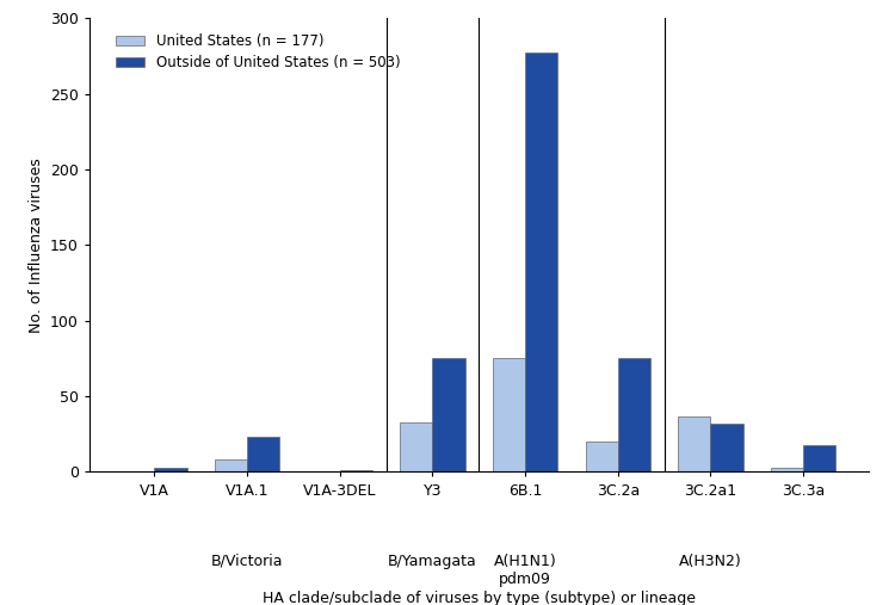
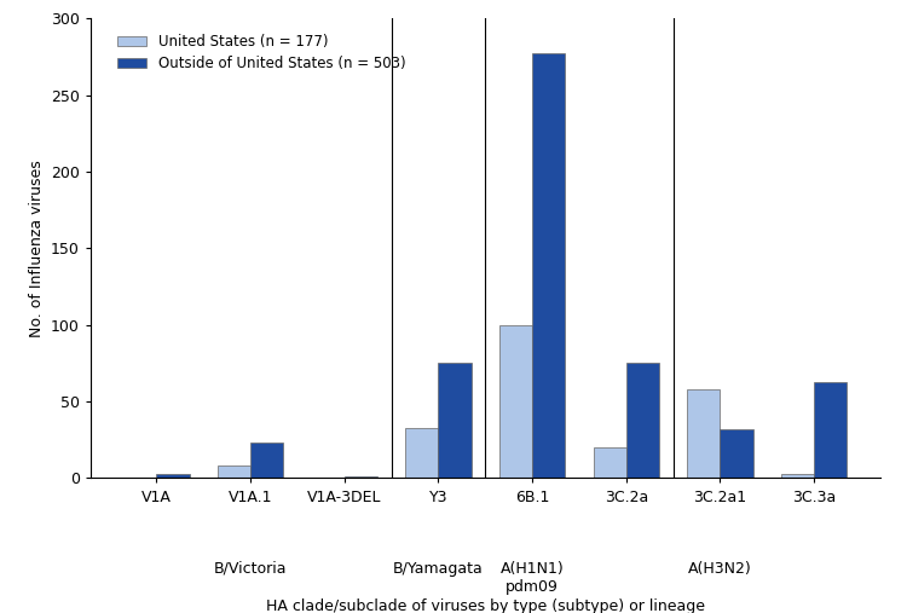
United States (n = 177)/6B.1: 75 -> 100
United States (n = 177)/3C.2a1: 37 -> 58
Outside of United States (n = 503)/3C.3a: 18 -> 63
